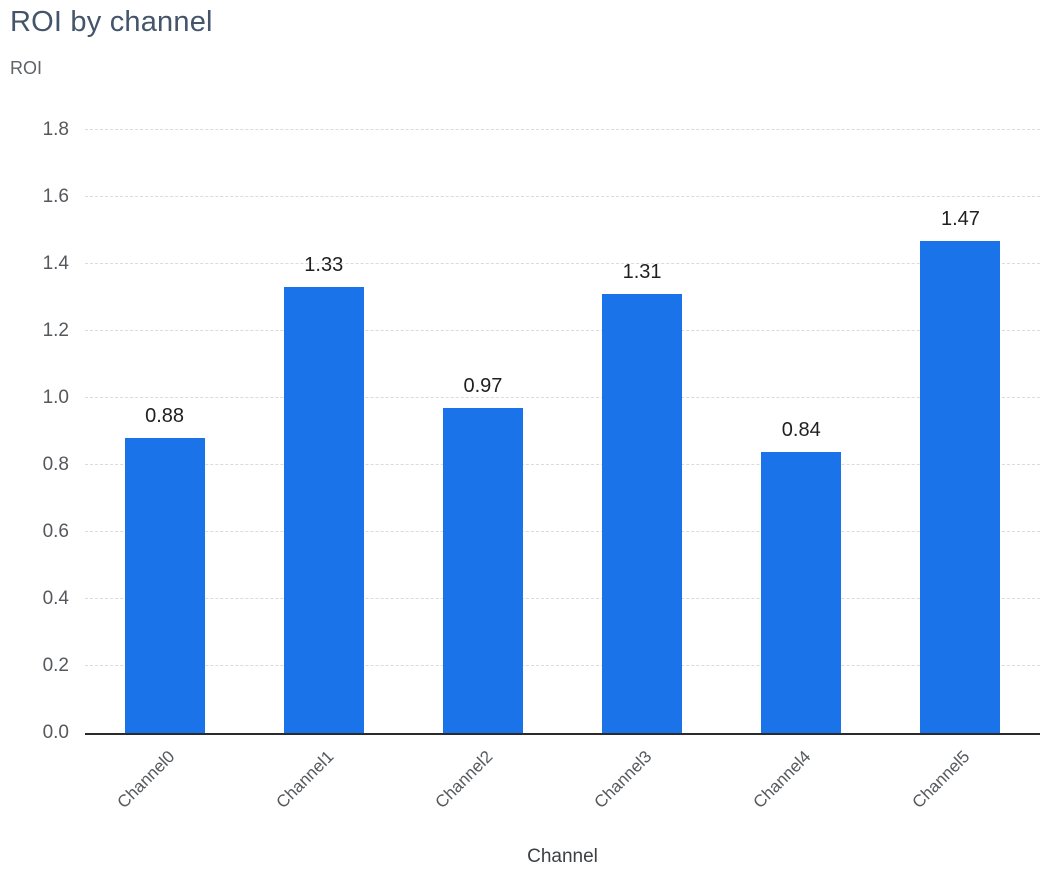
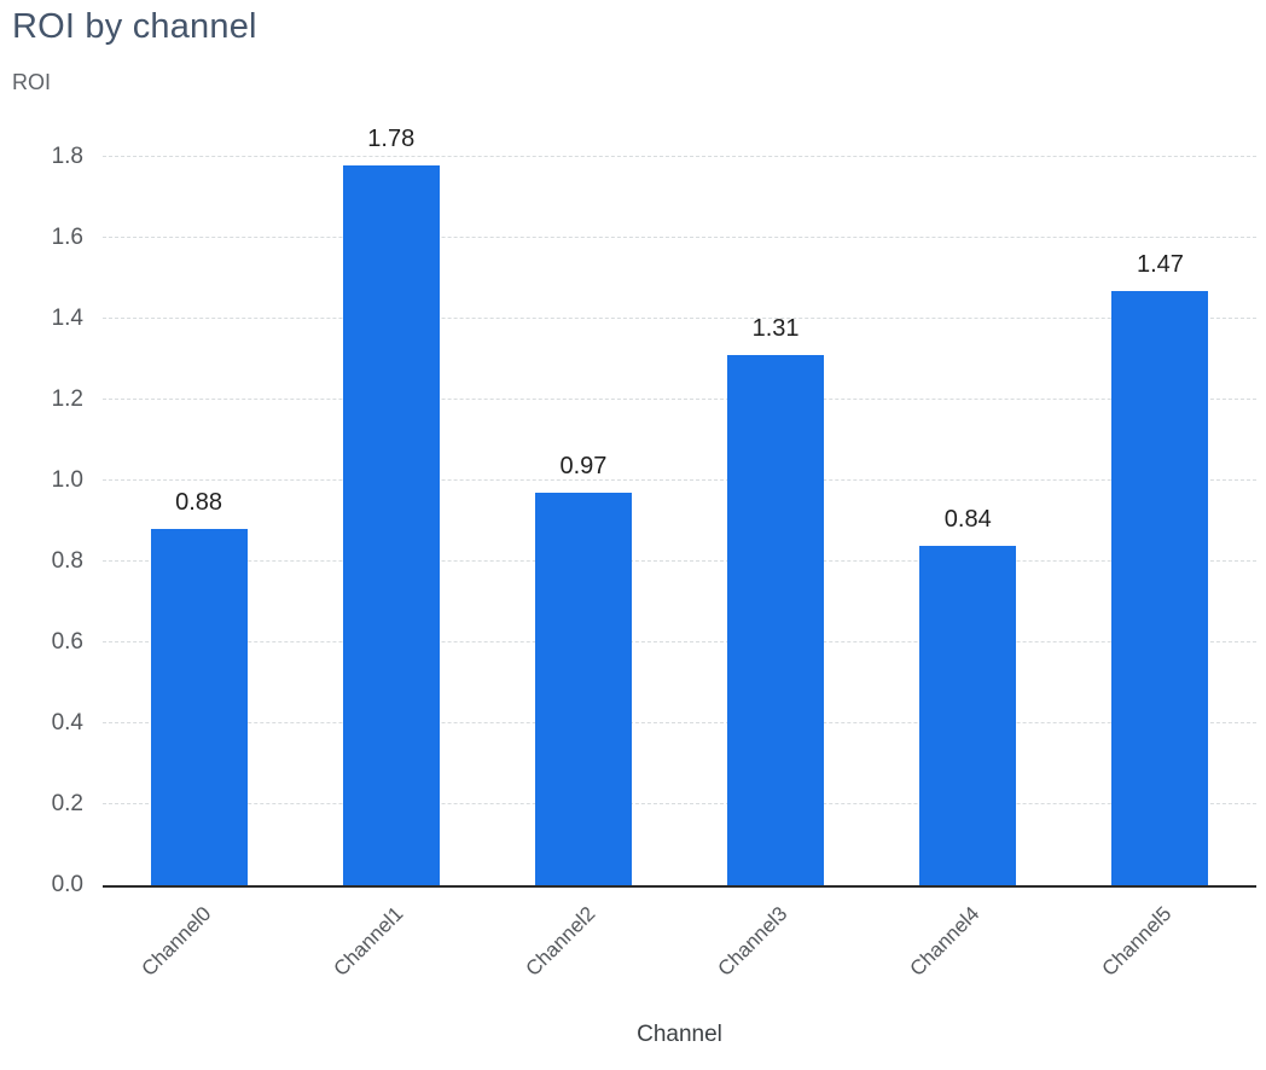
Channel1: 1.33 -> 1.78
